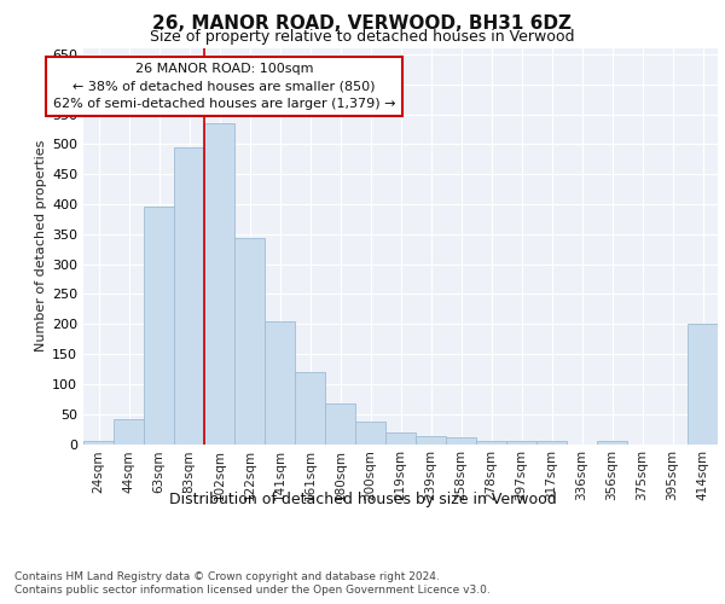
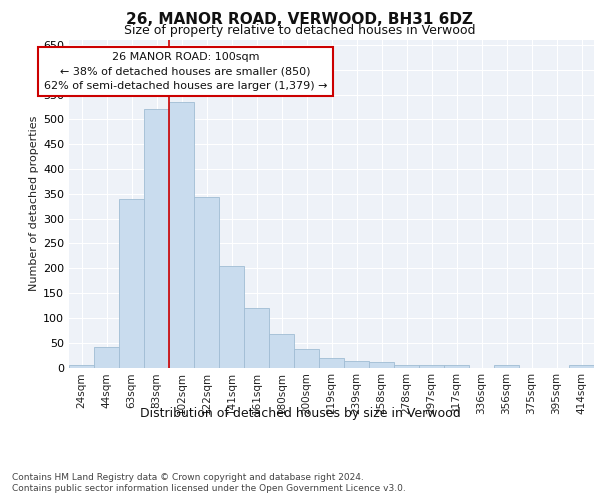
63sqm: 395 -> 340
83sqm: 495 -> 520
414sqm: 200 -> 5
